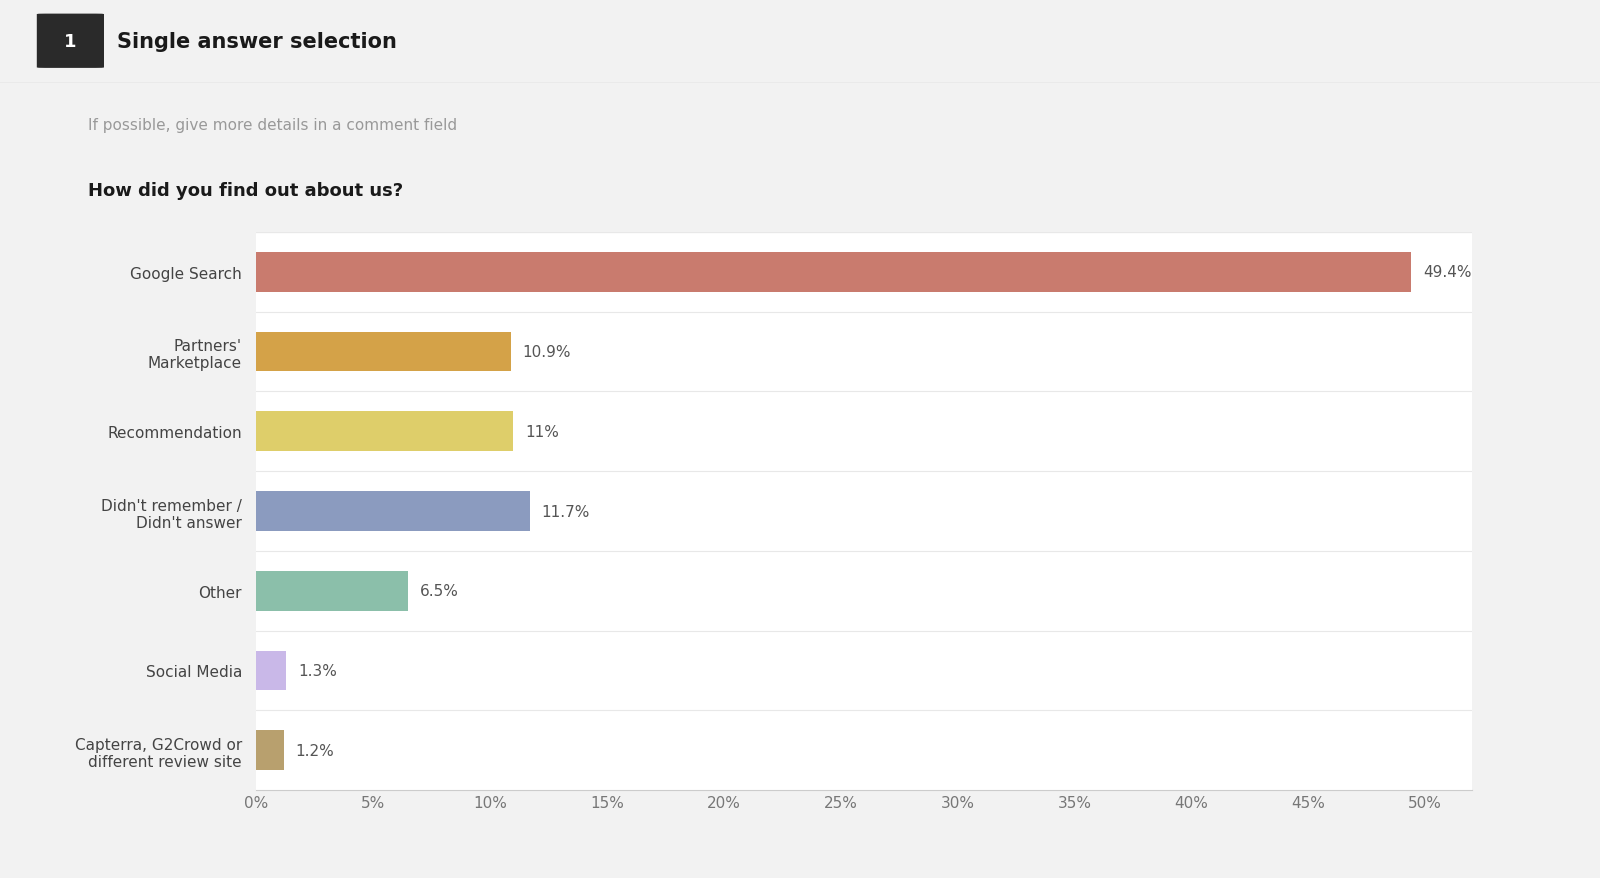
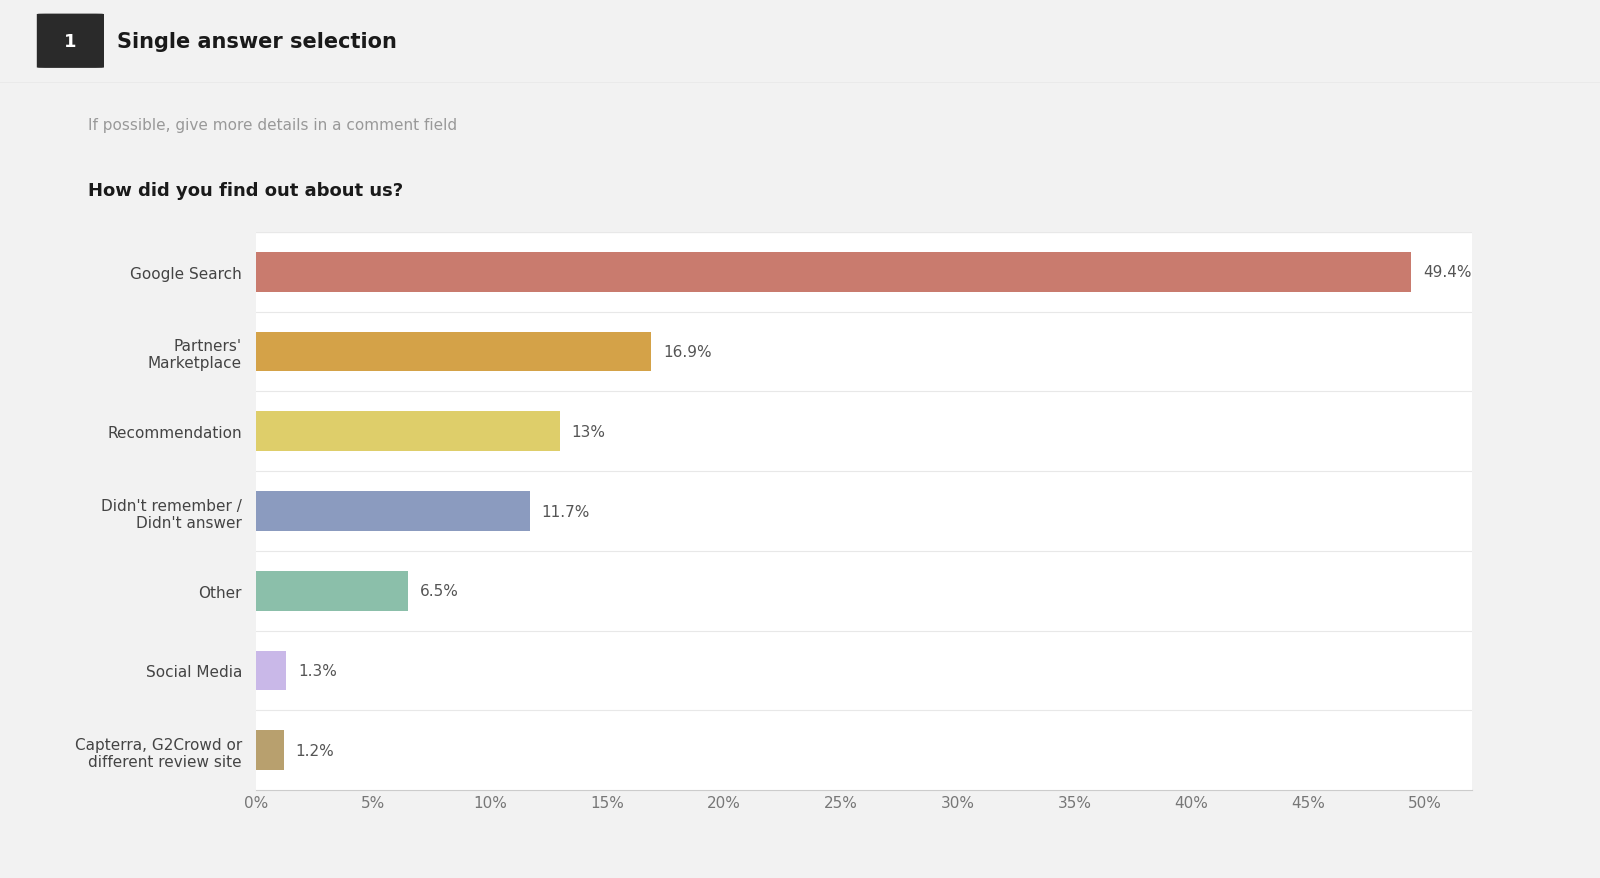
Partners' Marketplace: 10.9% -> 16.9%
Recommendation: 11% -> 13%
